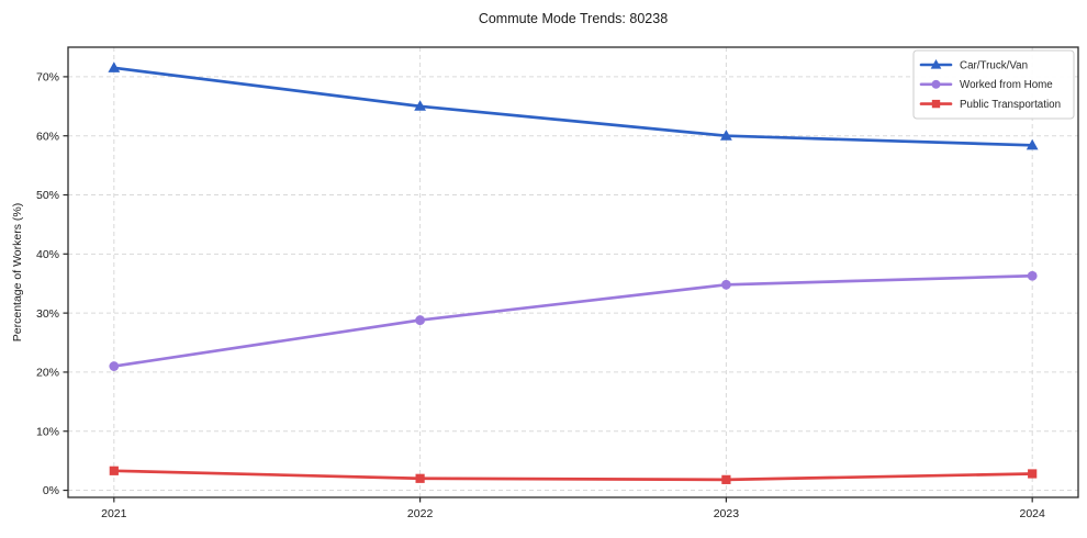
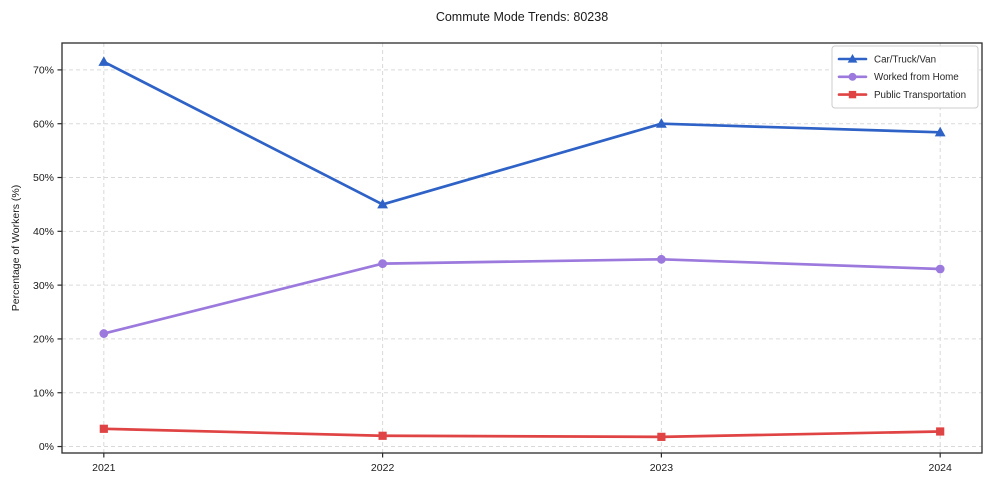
Car/Truck/Van/2022: 65% -> 45%
Worked from Home/2022: 29% -> 34%
Worked from Home/2024: 36% -> 33%
